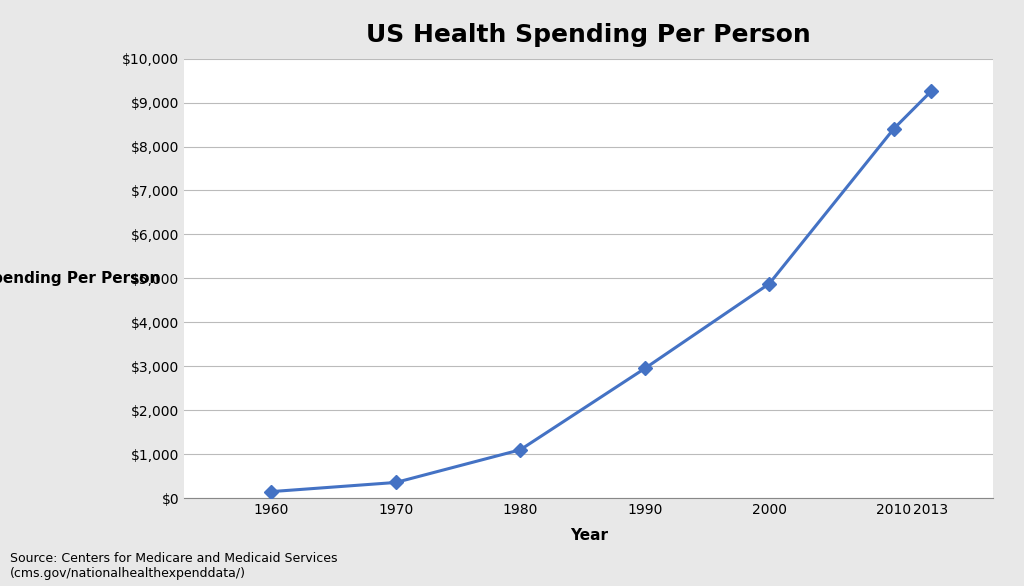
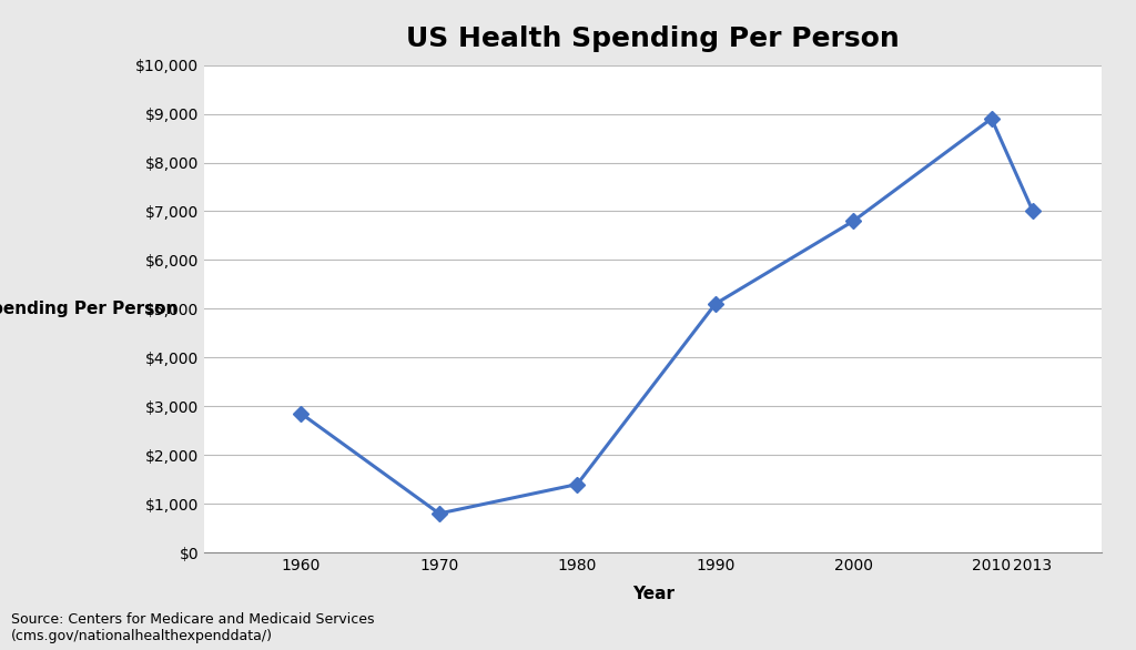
1960: $150 -> $2,850
1970: $360 -> $800
1980: $1,100 -> $1,400
1990: $2,950 -> $5,100
2000: $4,880 -> $6,800
2010: $8,400 -> $8,900
2013: $9,260 -> $7,000
